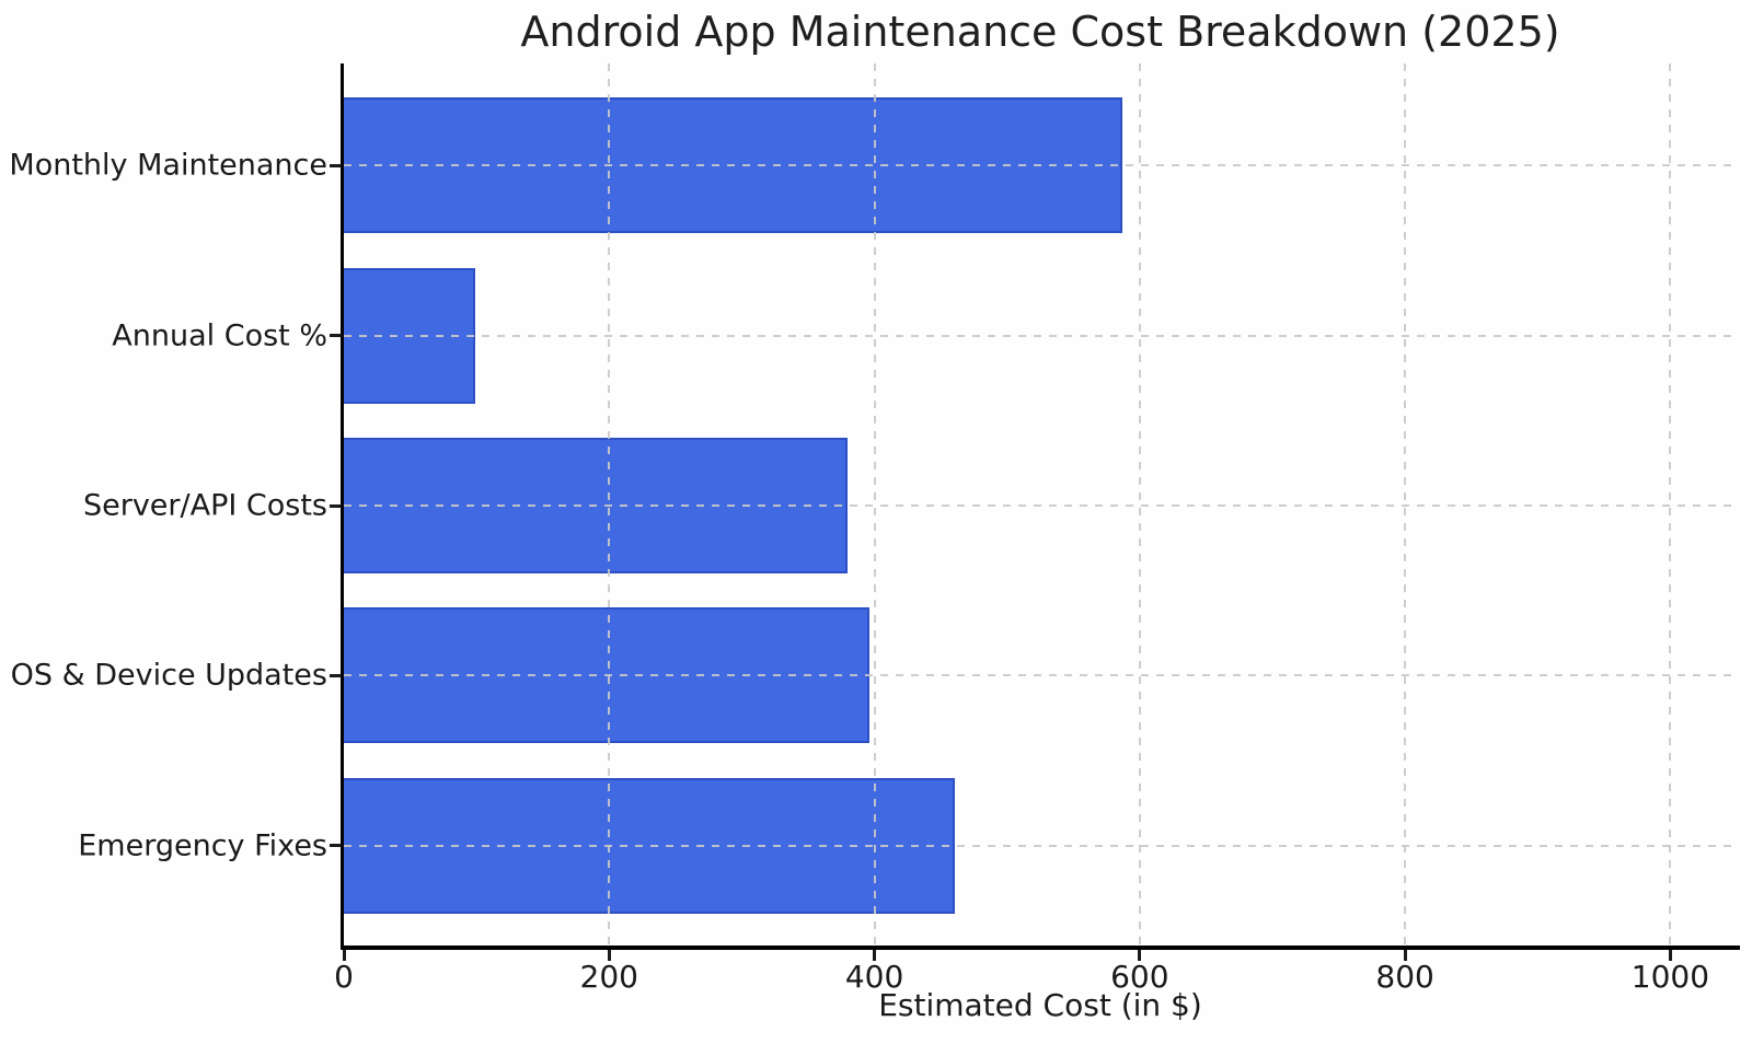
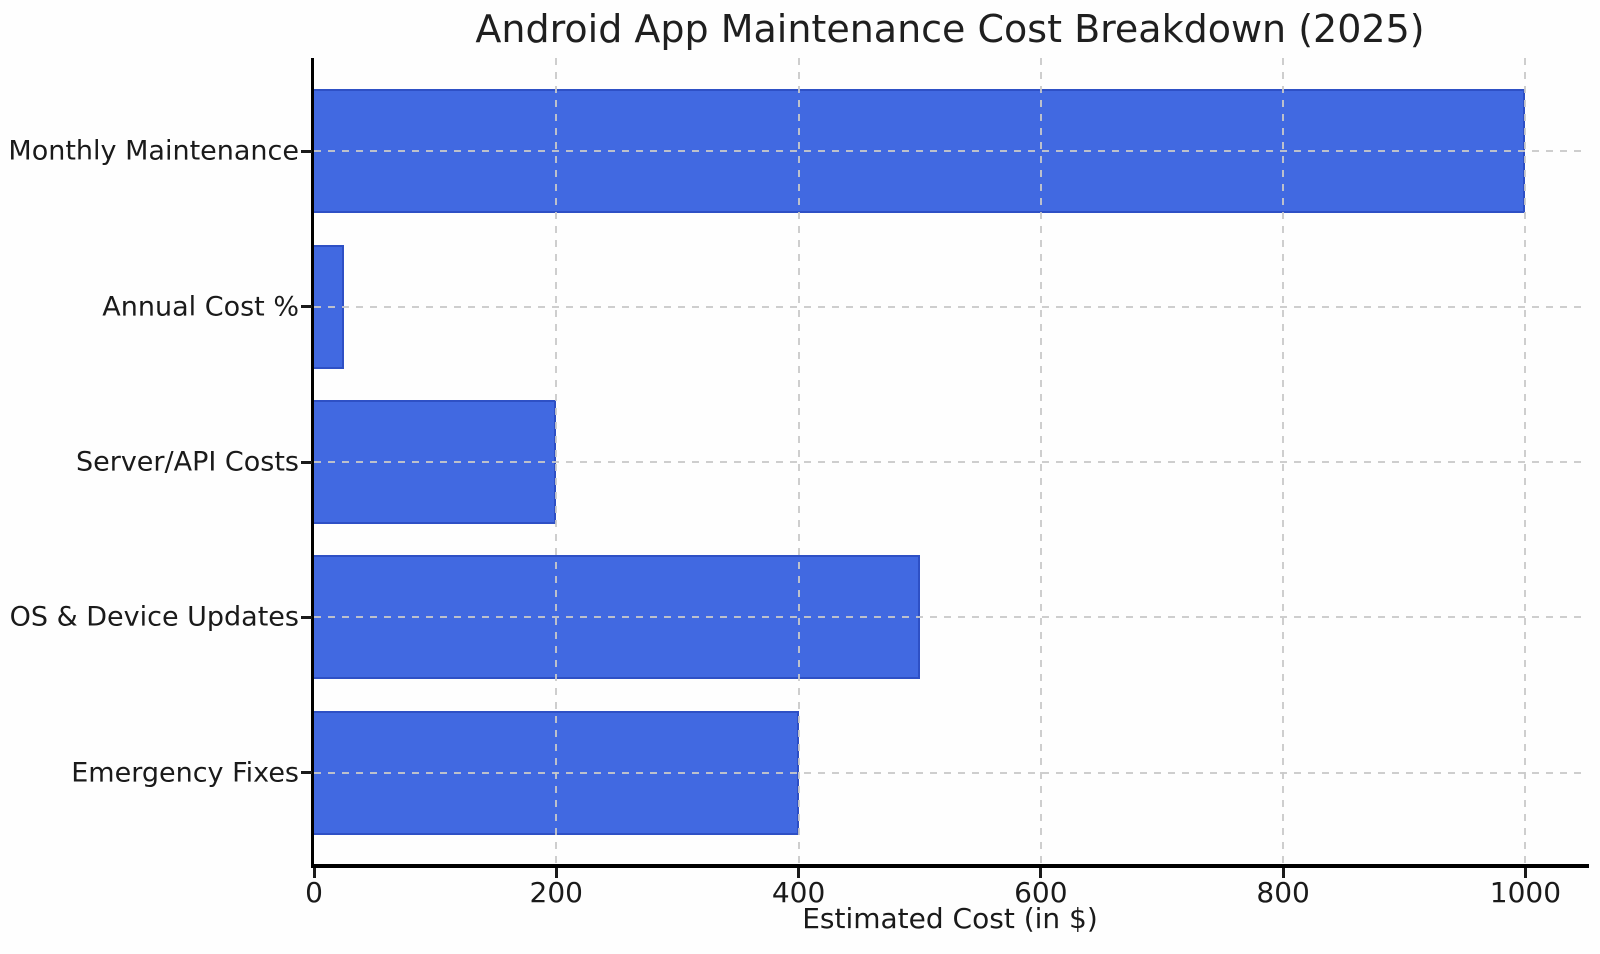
Monthly Maintenance: 587 -> 1000
Annual Cost %: 99 -> 25
Server/API Costs: 380 -> 200
OS & Device Updates: 396 -> 500
Emergency Fixes: 461 -> 400
